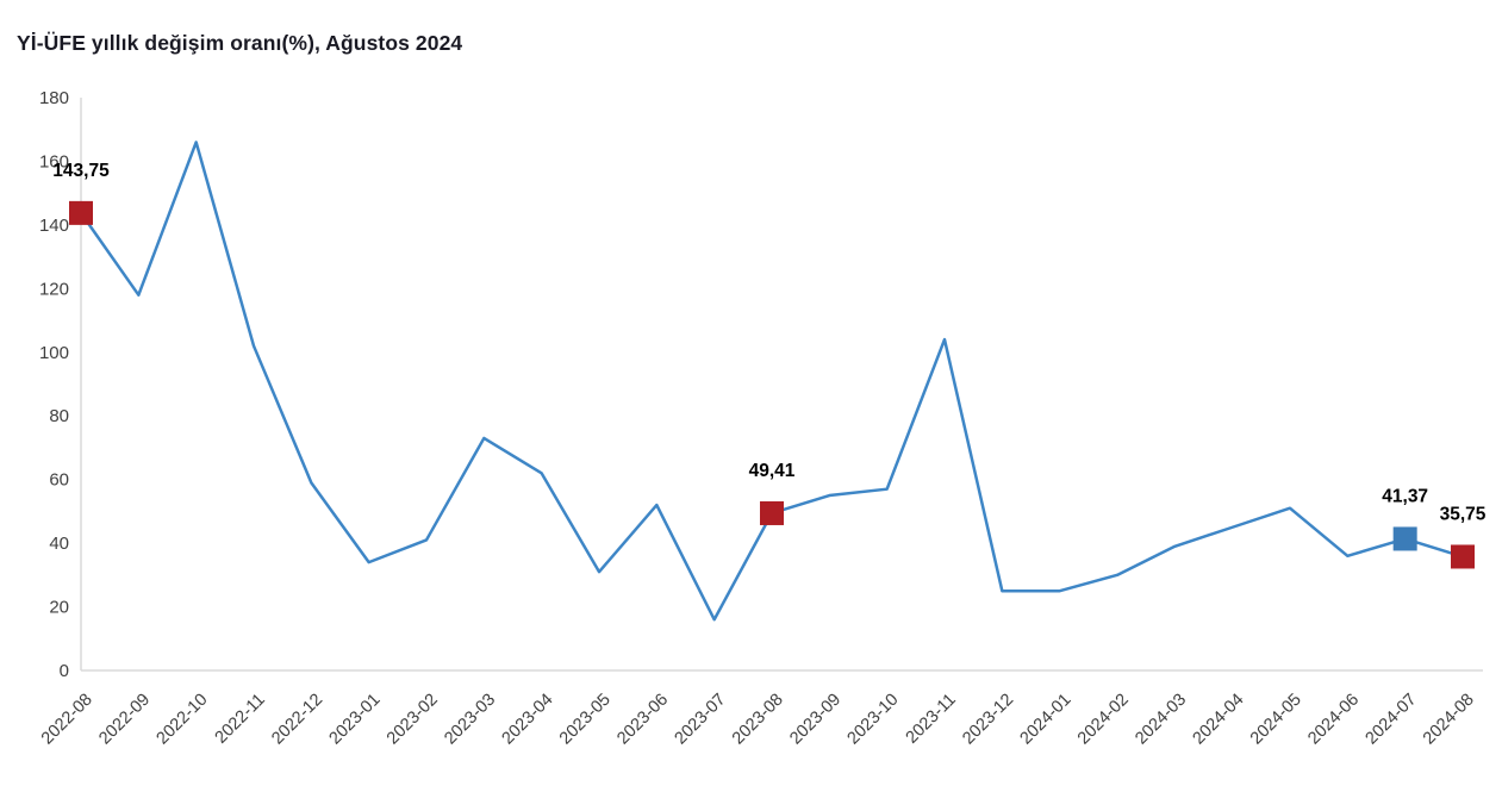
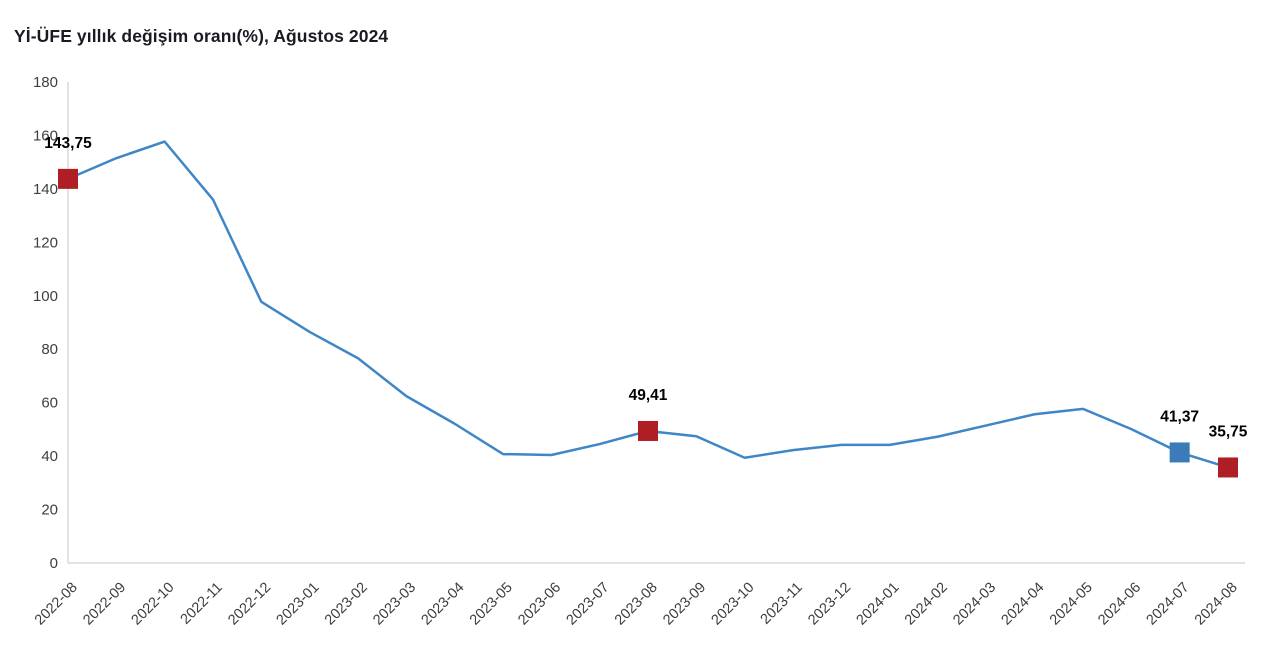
2022-09: 118 -> 152
2022-10: 166 -> 158
2022-11: 102 -> 136
2022-12: 59 -> 98
2023-01: 34 -> 86
2023-02: 41 -> 77
2023-03: 73 -> 62
2023-04: 62 -> 52
2023-05: 31 -> 41
2023-06: 52 -> 40
2023-07: 16 -> 44
2023-09: 55 -> 47
2023-10: 57 -> 39
2023-11: 104 -> 42
2023-12: 25 -> 44
2024-01: 25 -> 44
2024-02: 30 -> 47
2024-03: 39 -> 51
2024-04: 45 -> 56
2024-05: 51 -> 58
2024-06: 36 -> 50
